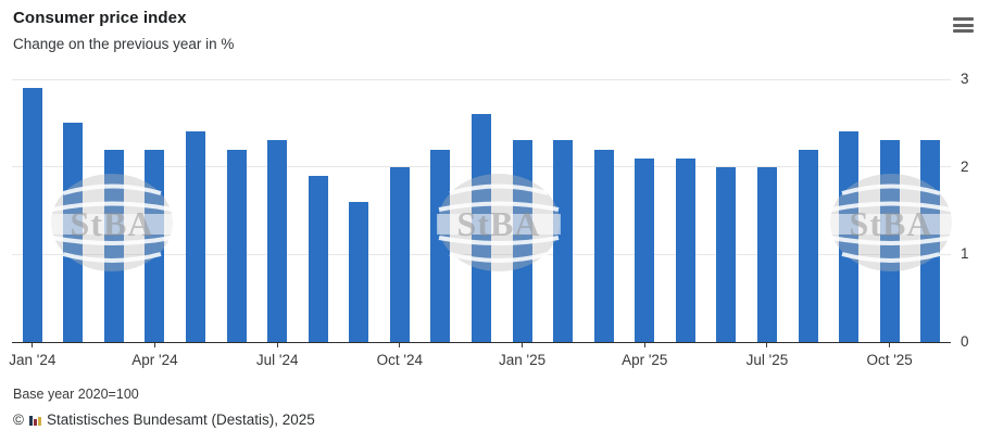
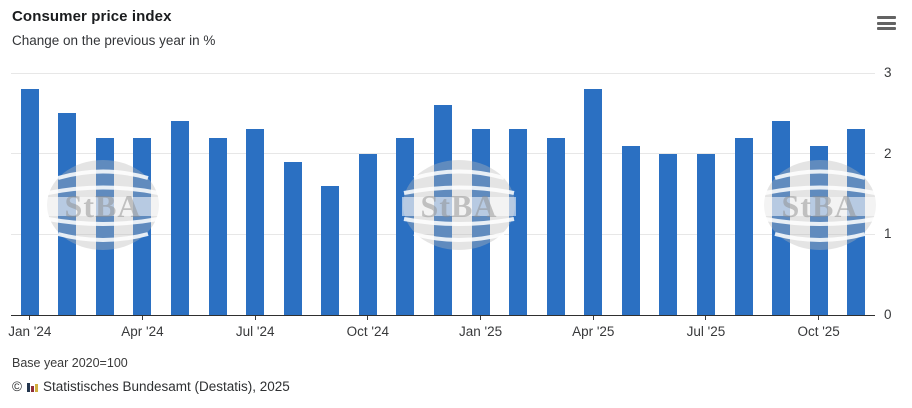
Jan '24: 2.9 -> 2.8
Apr '25: 2.1 -> 2.8
Oct '25: 2.3 -> 2.1
